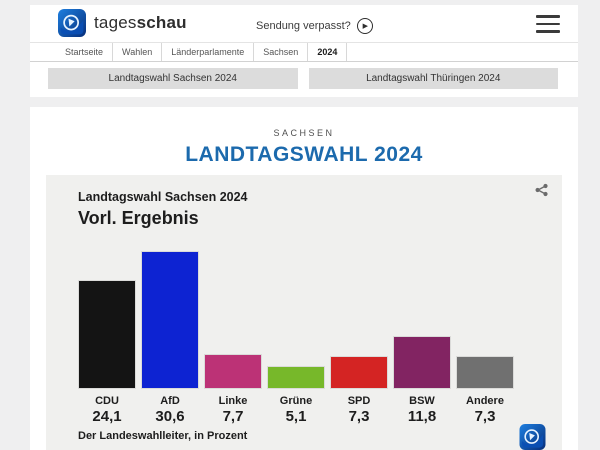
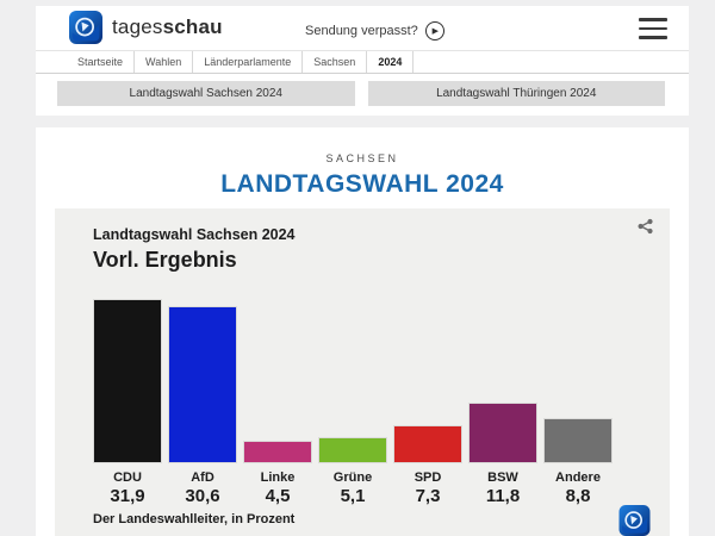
CDU: 24,1 -> 31,9
Linke: 7,7 -> 4,5
Andere: 7,3 -> 8,8
